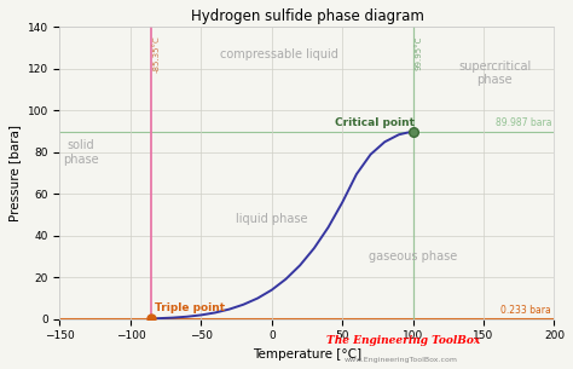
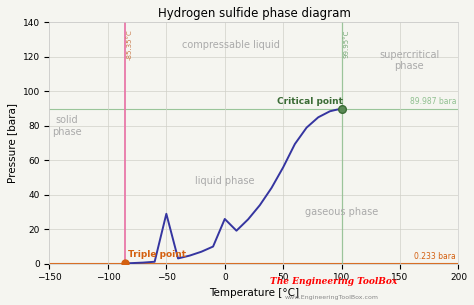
−50: 2 -> 29
0: 14 -> 26
